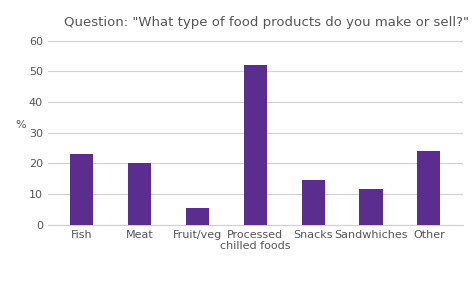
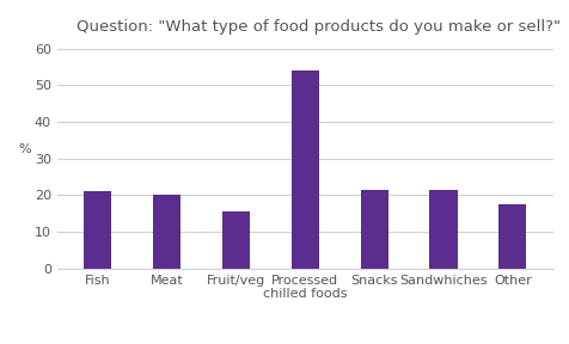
Fish: 23.0 -> 21.0
Fruit/veg: 5.5 -> 15.5
Processed chilled foods: 52.0 -> 54.0
Snacks: 14.5 -> 21.5
Sandwhiches: 11.5 -> 21.5
Other: 24.0 -> 17.5
